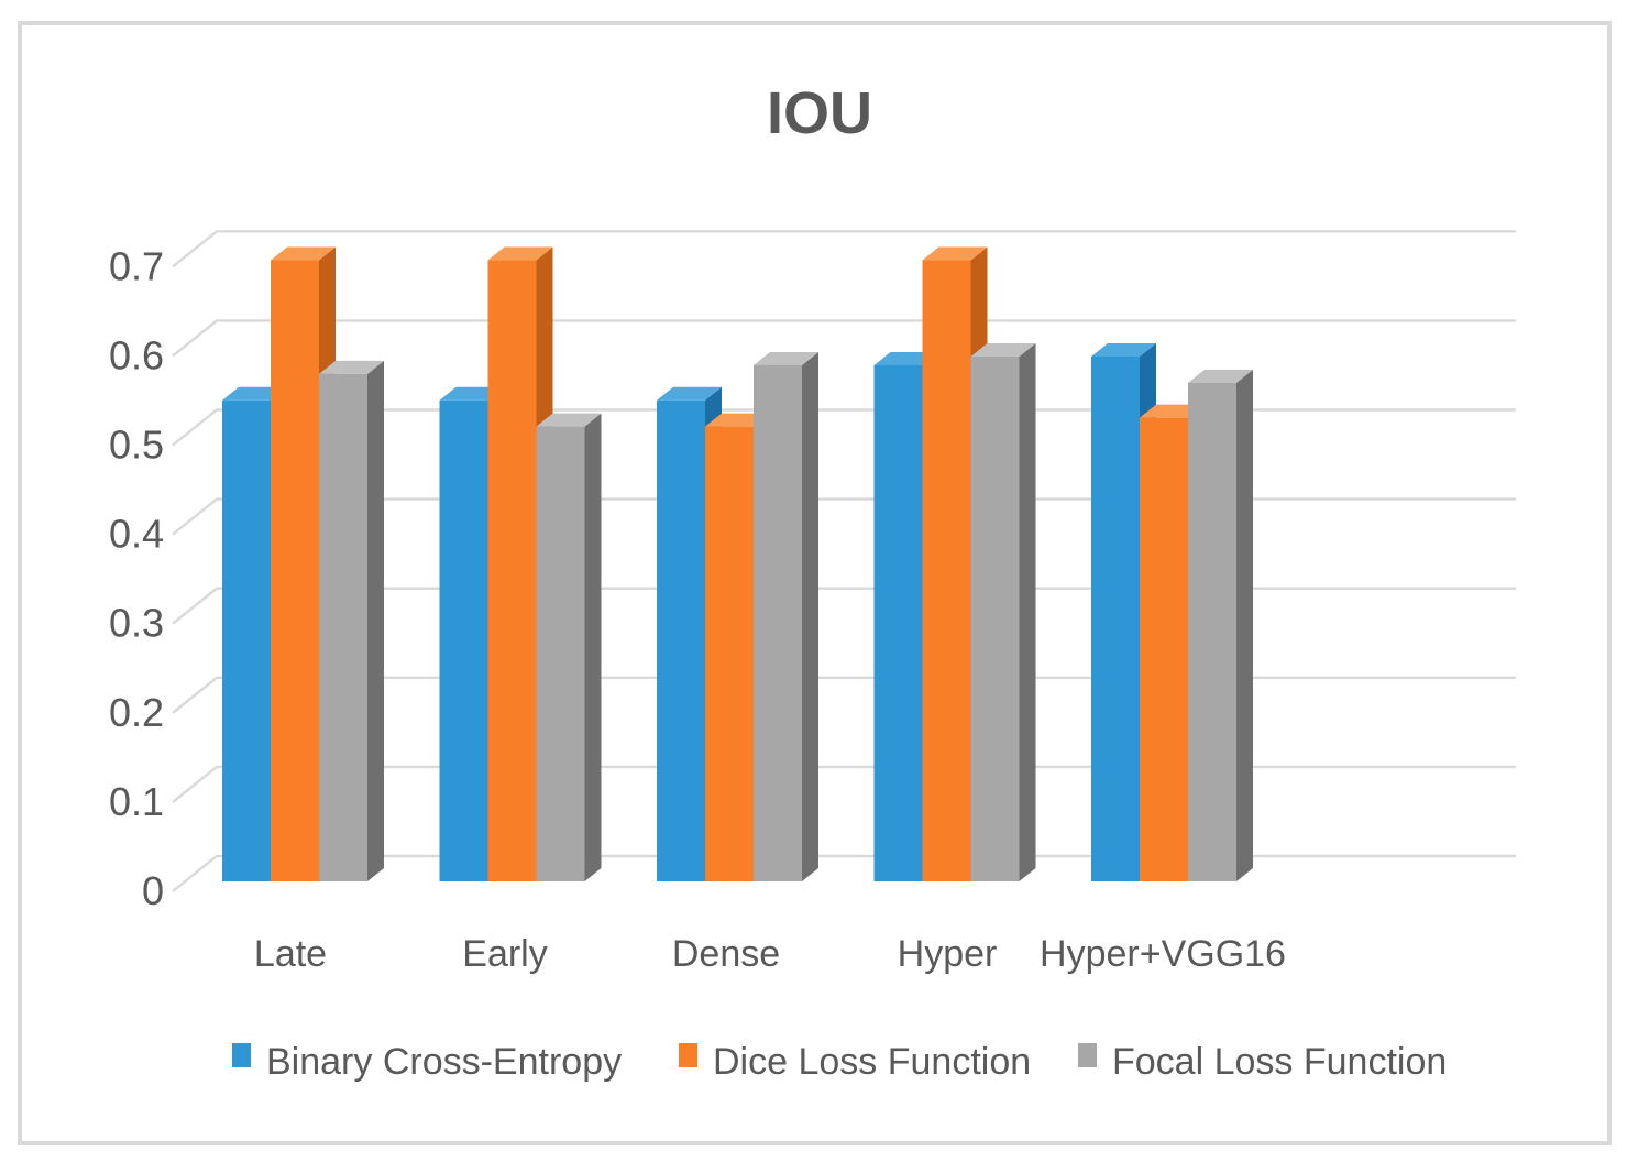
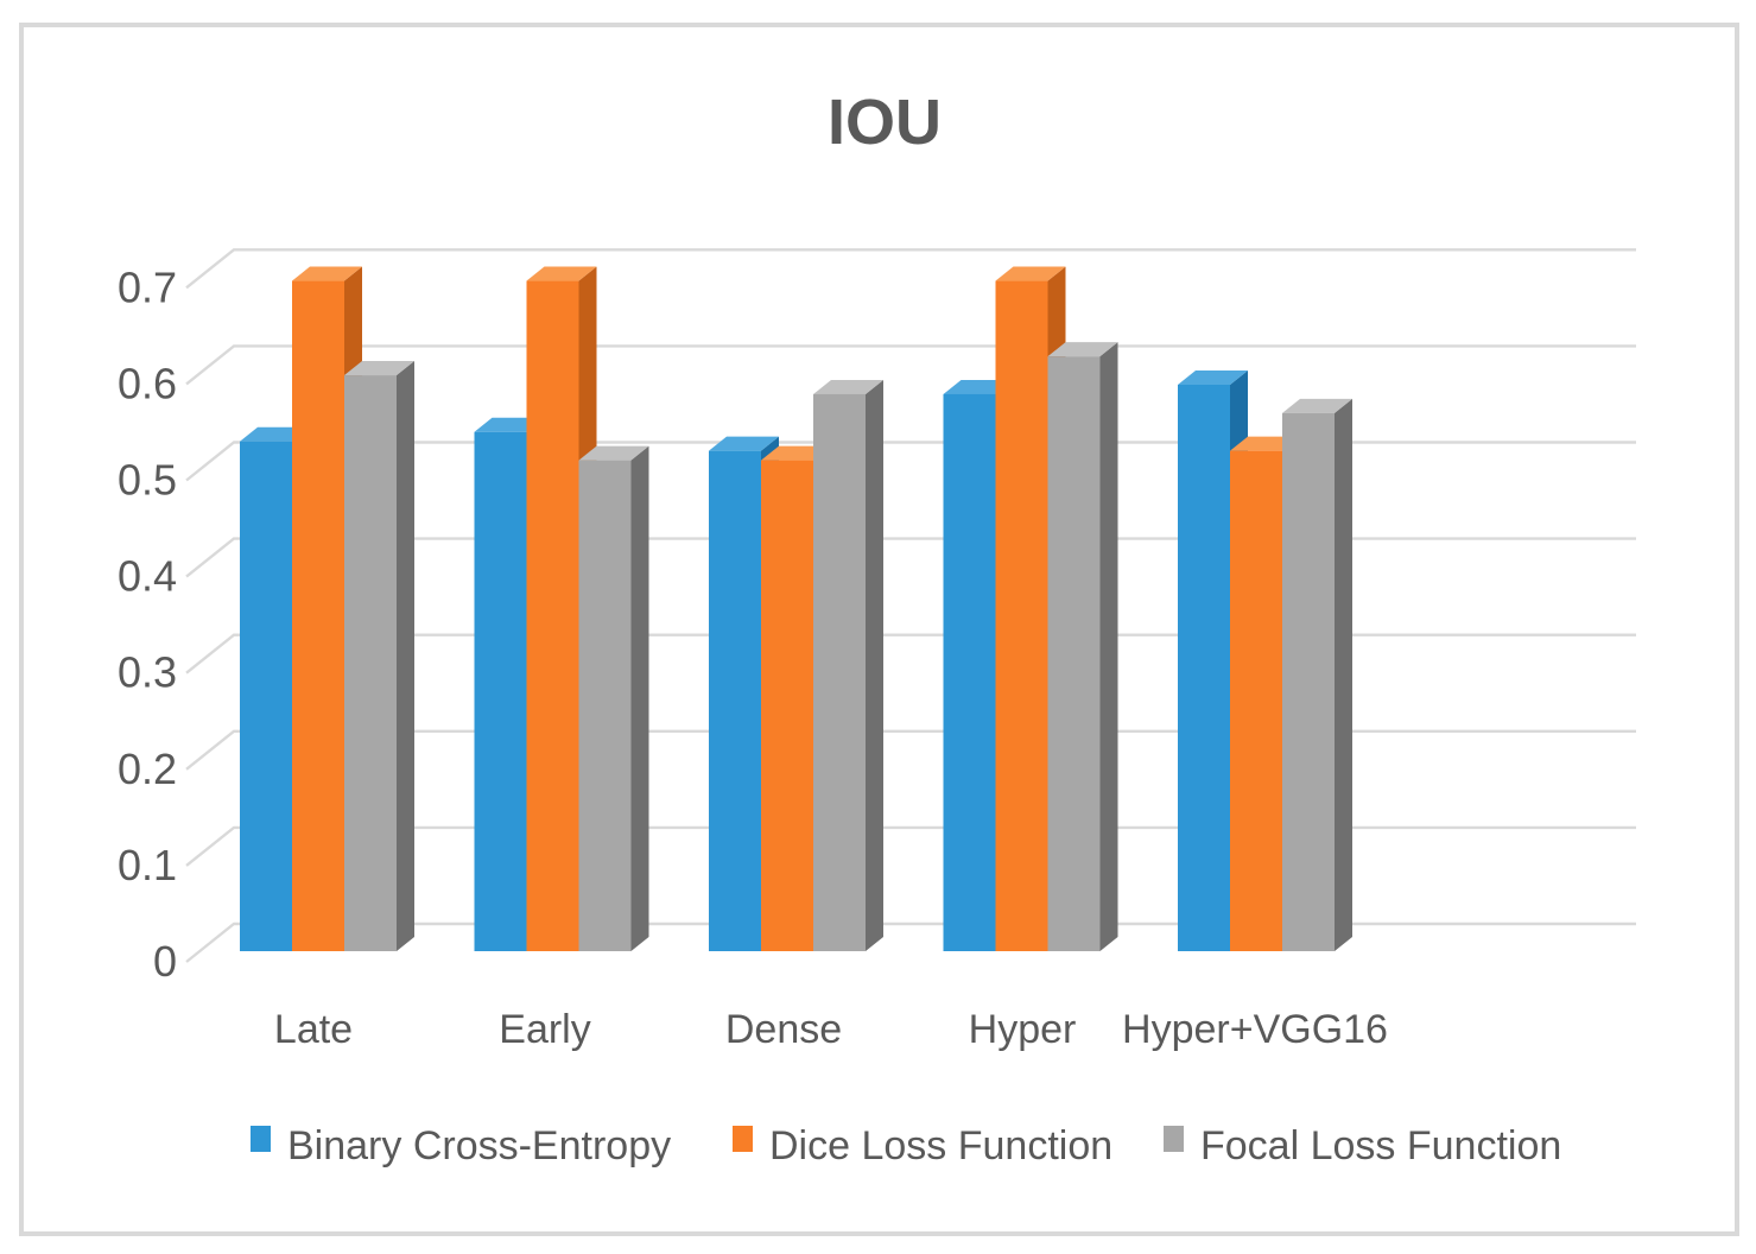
Binary Cross-Entropy/Late: 0.55 -> 0.54
Focal Loss Function/Late: 0.58 -> 0.61
Binary Cross-Entropy/Dense: 0.55 -> 0.53
Focal Loss Function/Hyper: 0.60 -> 0.63
